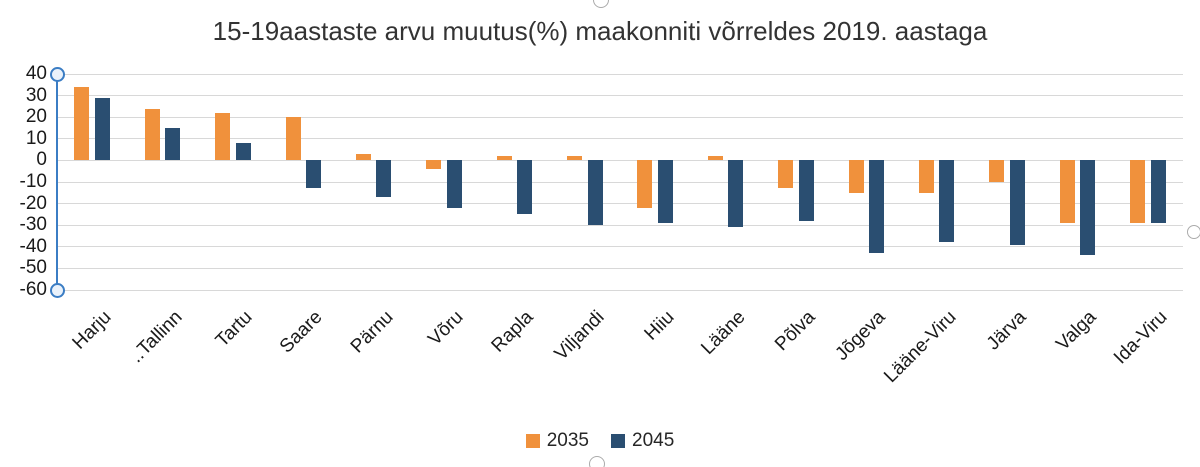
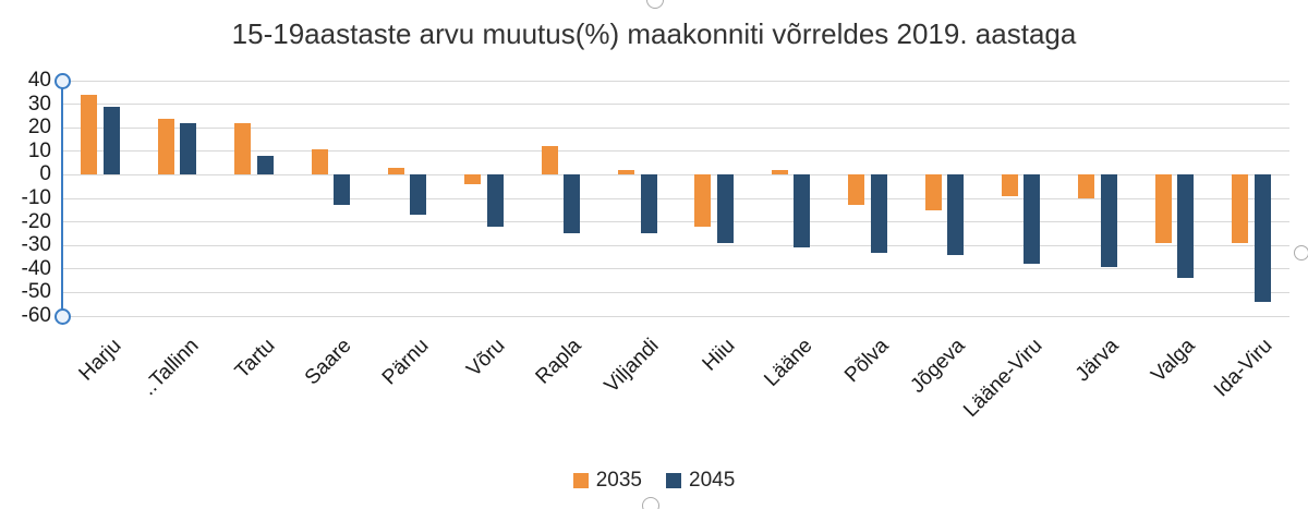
2045/..Tallinn: 15 -> 22
2035/Saare: 20 -> 11
2035/Rapla: 2 -> 12
2045/Viljandi: -30 -> -25
2045/Põlva: -28 -> -33
2045/Jõgeva: -43 -> -34
2035/Lääne-Viru: -15 -> -9
2045/Ida-Viru: -29 -> -54
